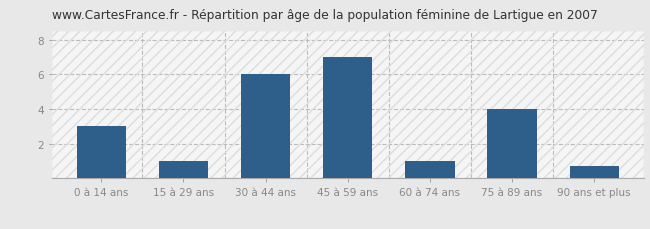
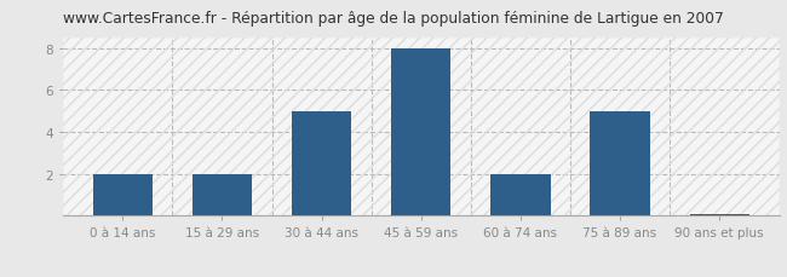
0 à 14 ans: 3.0 -> 2.0
15 à 29 ans: 1.0 -> 2.0
30 à 44 ans: 6.0 -> 5.0
45 à 59 ans: 7.0 -> 8.0
60 à 74 ans: 1.0 -> 2.0
75 à 89 ans: 4.0 -> 5.0
90 ans et plus: 0.7 -> 0.1
